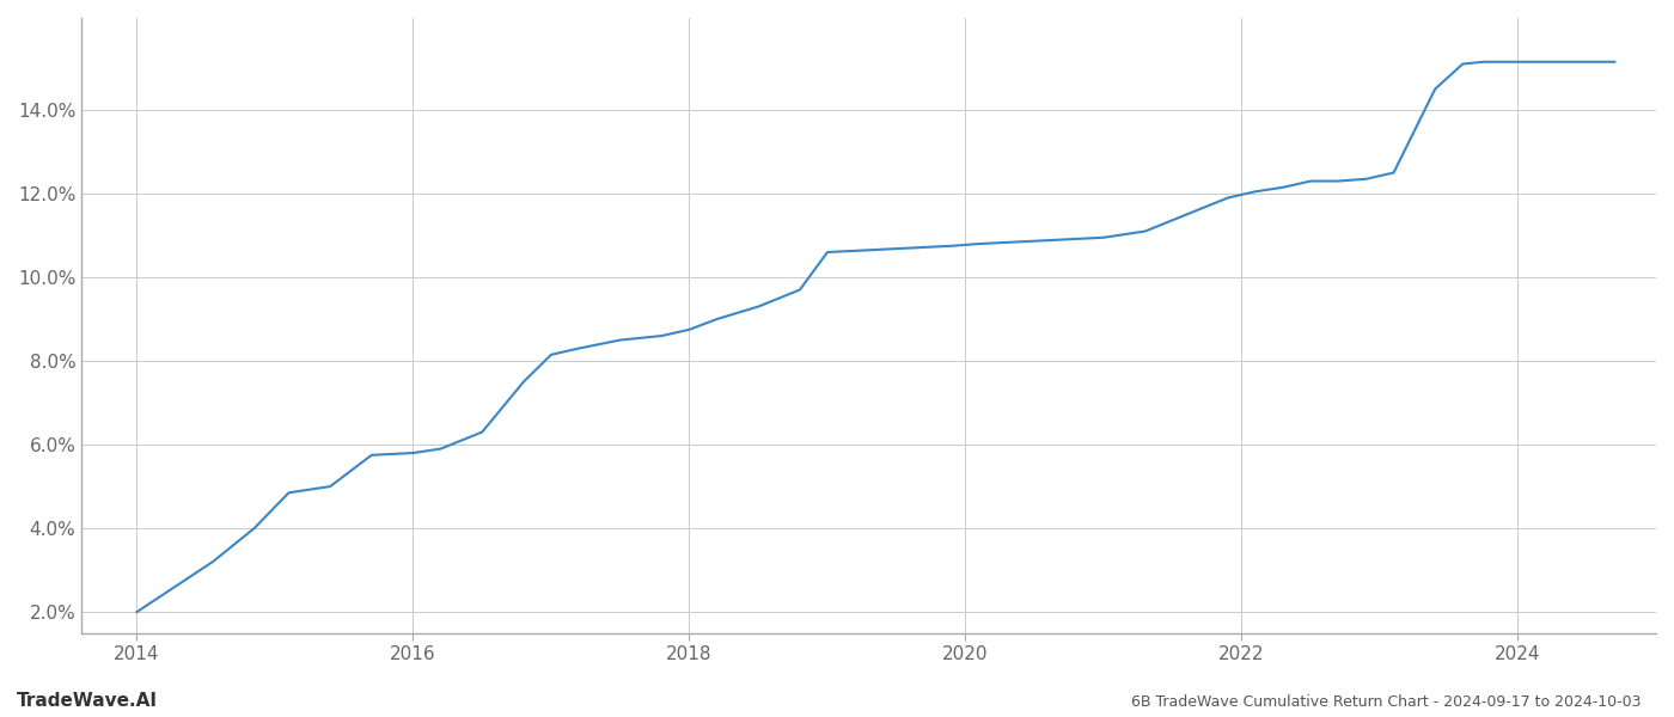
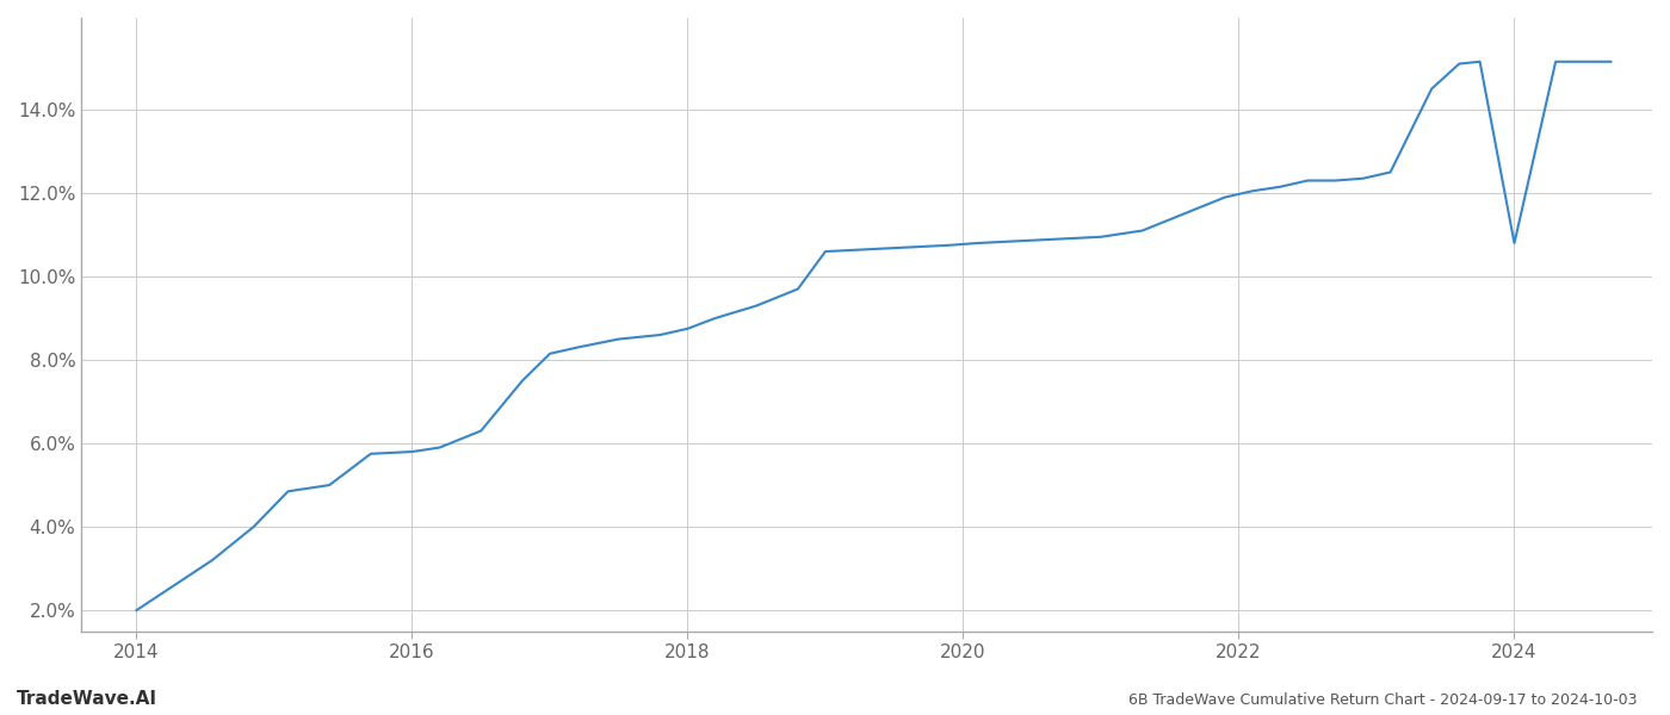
2024: 15.15% -> 10.80%
